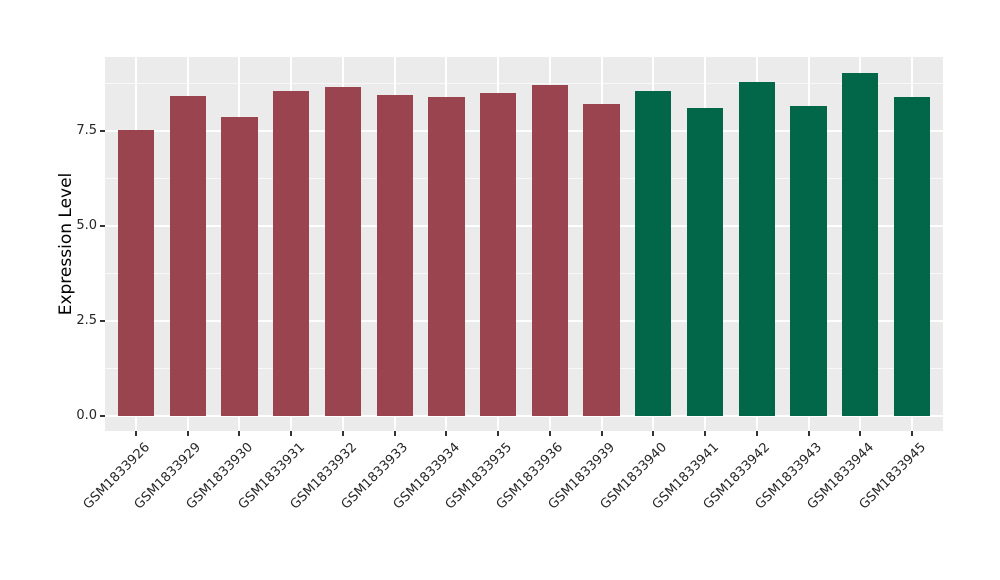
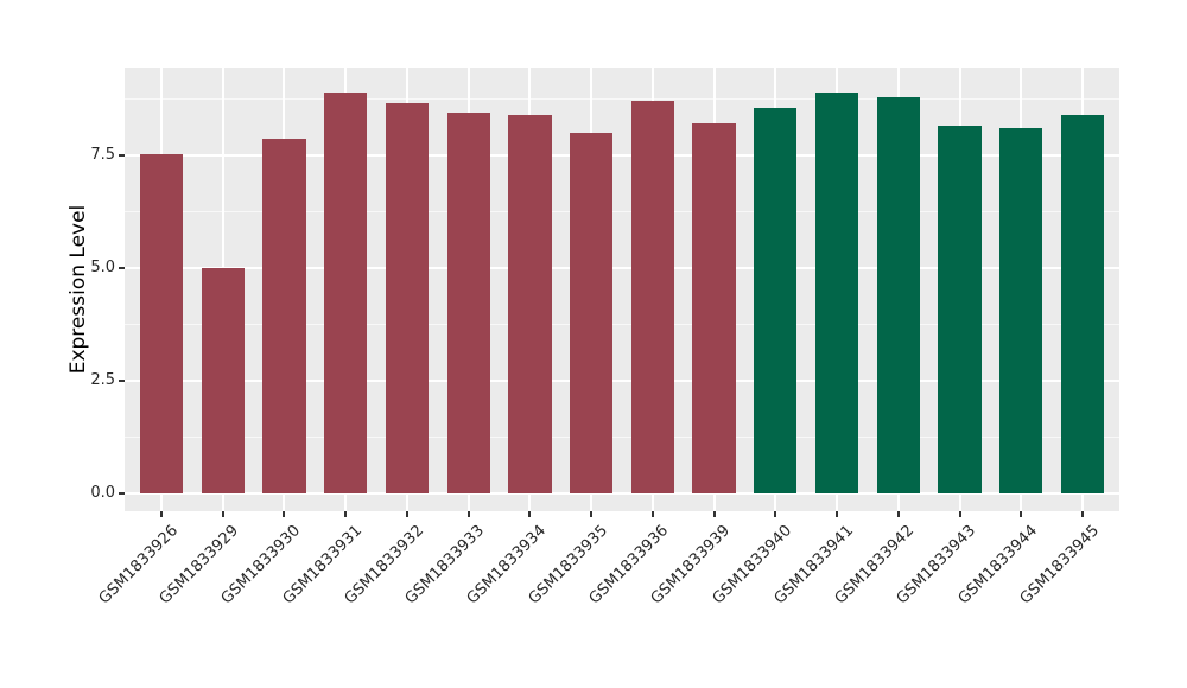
GSM1833929: 8.4 -> 5.0
GSM1833931: 8.6 -> 8.9
GSM1833935: 8.5 -> 8.0
GSM1833941: 8.1 -> 8.9
GSM1833944: 9.0 -> 8.1
